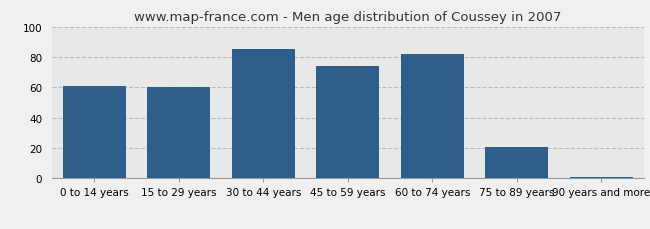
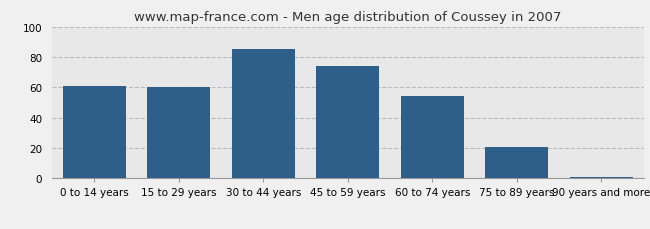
60 to 74 years: 82 -> 54
